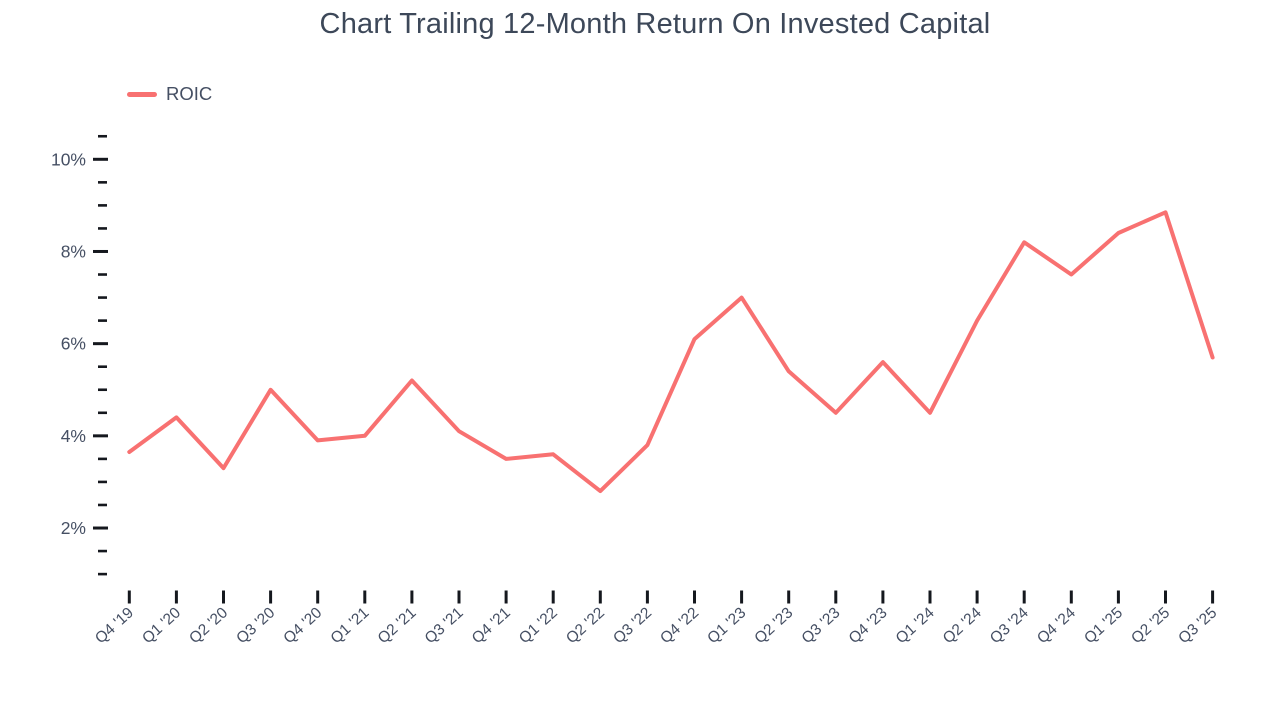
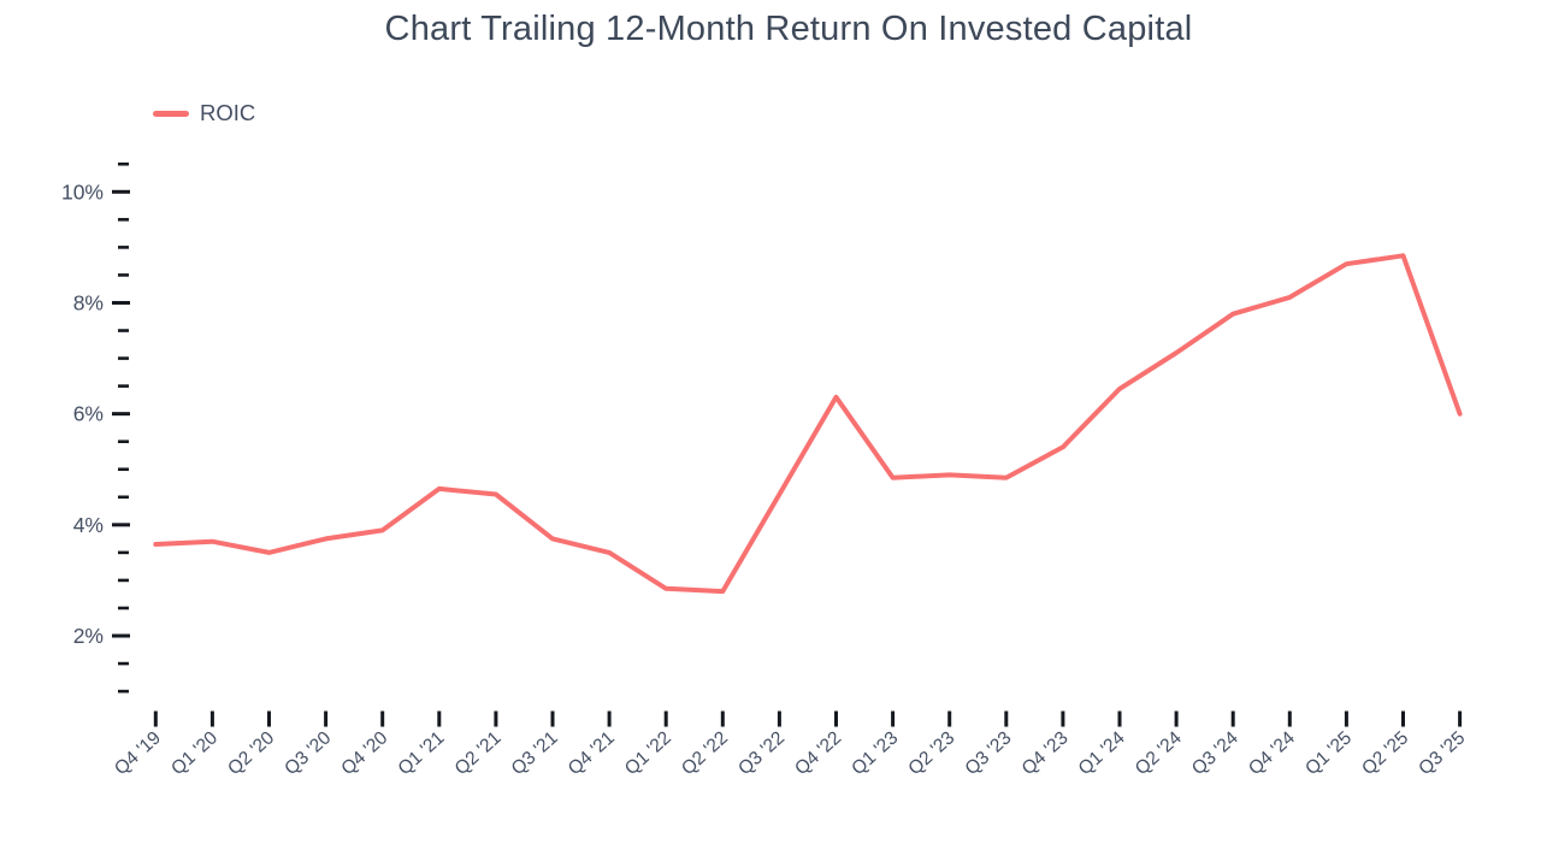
Q1 '20: 4.4% -> 3.7%
Q2 '20: 3.3% -> 3.5%
Q3 '20: 5.0% -> 3.8%
Q1 '21: 4.0% -> 4.7%
Q2 '21: 5.2% -> 4.5%
Q3 '21: 4.1% -> 3.8%
Q1 '22: 3.6% -> 2.9%
Q3 '22: 3.8% -> 4.5%
Q4 '22: 6.1% -> 6.3%
Q1 '23: 7.0% -> 4.8%
Q2 '23: 5.4% -> 4.9%
Q3 '23: 4.5% -> 4.8%
Q4 '23: 5.6% -> 5.4%
Q1 '24: 4.5% -> 6.5%
Q2 '24: 6.5% -> 7.1%
Q3 '24: 8.2% -> 7.8%
Q4 '24: 7.5% -> 8.1%
Q1 '25: 8.4% -> 8.7%
Q3 '25: 5.7% -> 6.0%
